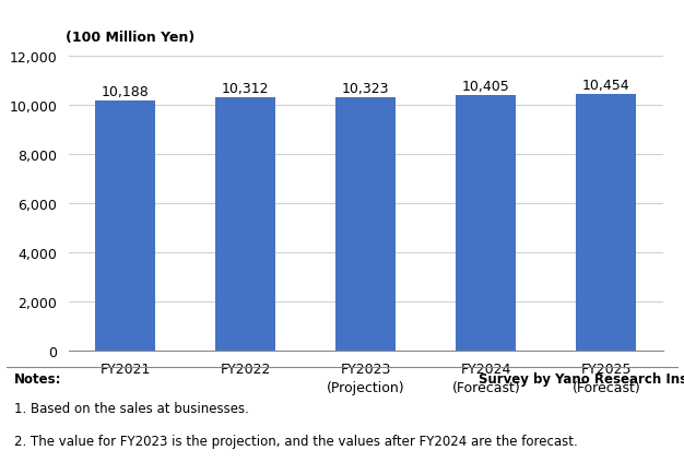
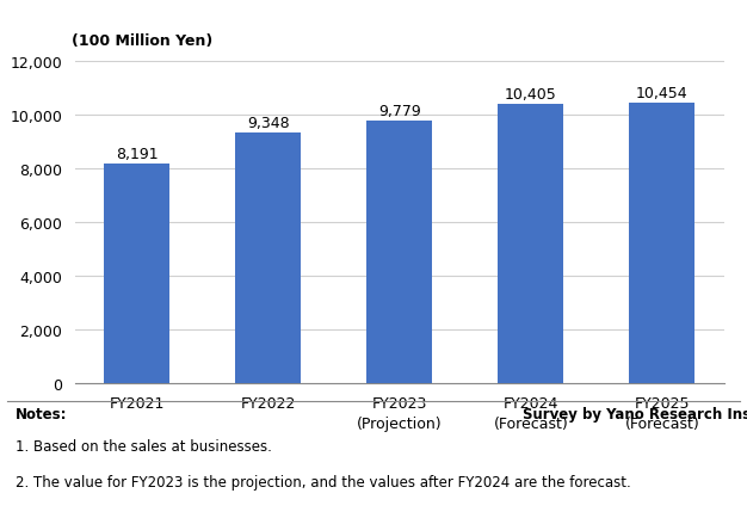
FY2021: 10,188 -> 8,191
FY2022: 10,312 -> 9,348
FY2023 (Projection): 10,323 -> 9,779
